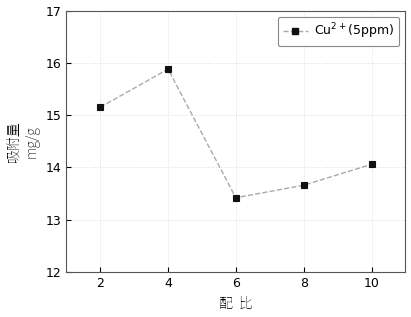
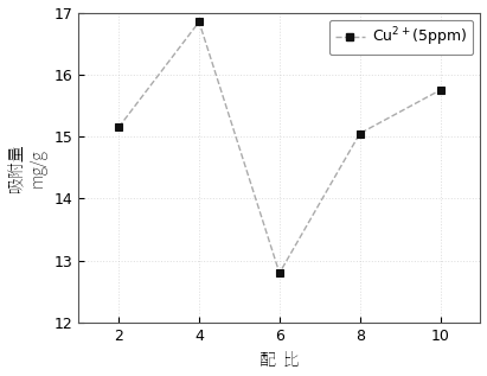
4: 15.88 -> 16.85
6: 13.42 -> 12.80
8: 13.66 -> 15.05
10: 14.06 -> 15.75
